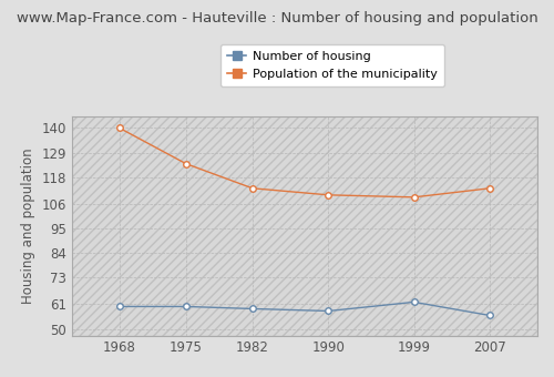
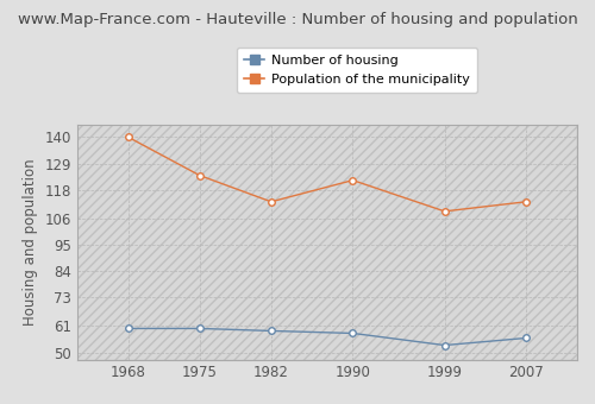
Population of the municipality/1990: 110 -> 122
Number of housing/1999: 62 -> 53
